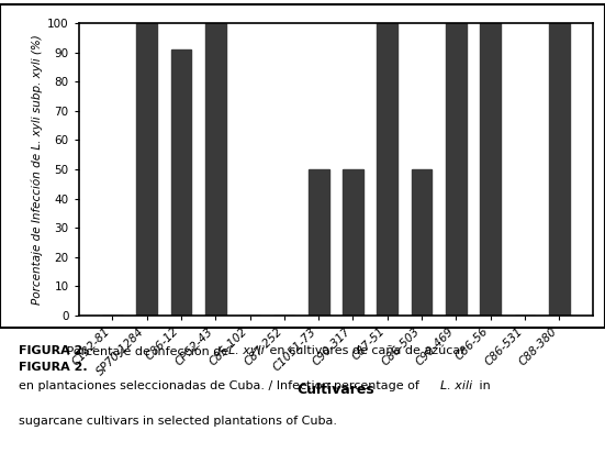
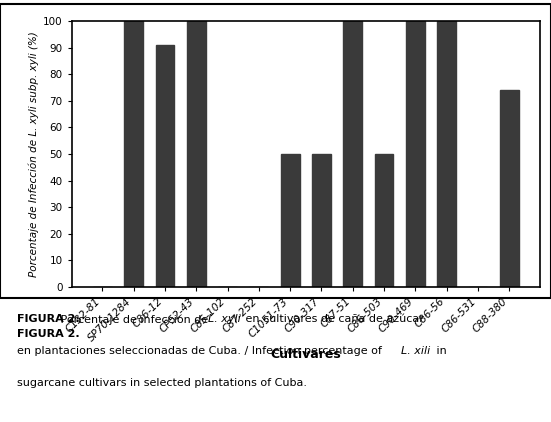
C88-380: 100 -> 74
